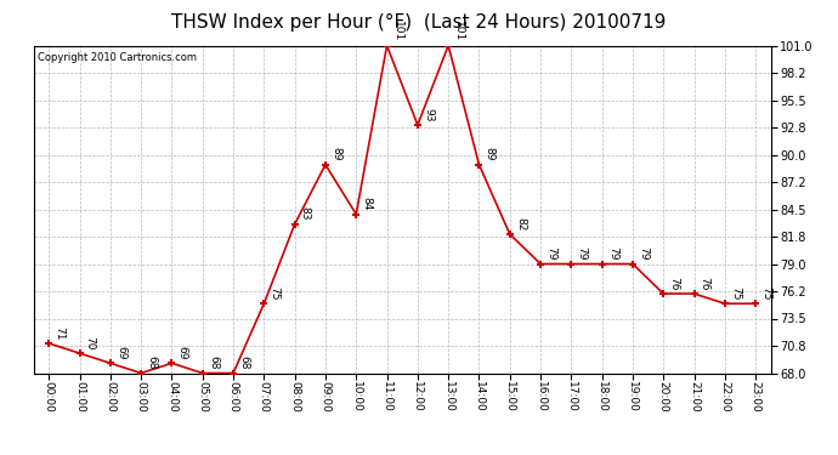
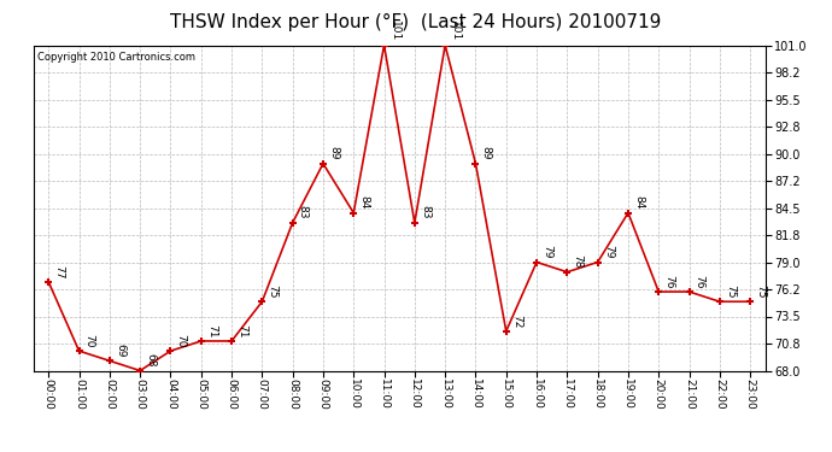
00:00: 71 -> 77
04:00: 69 -> 70
05:00: 68 -> 71
06:00: 68 -> 71
12:00: 93 -> 83
15:00: 82 -> 72
17:00: 79 -> 78
19:00: 79 -> 84
